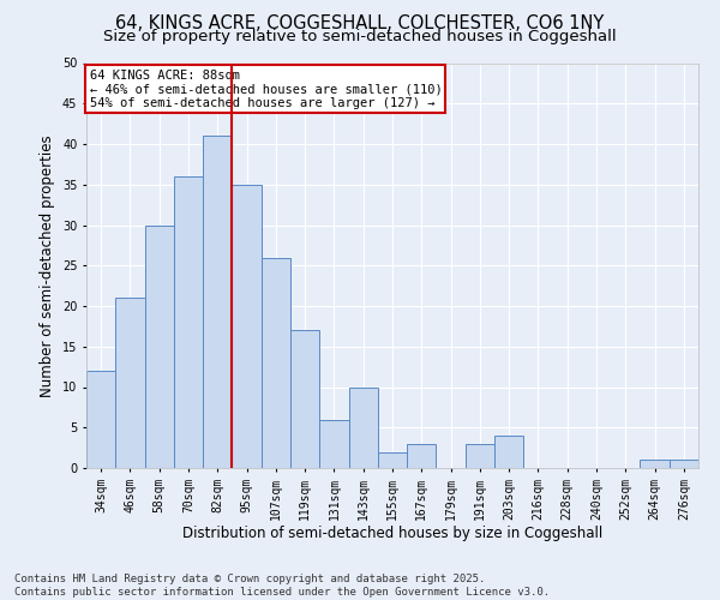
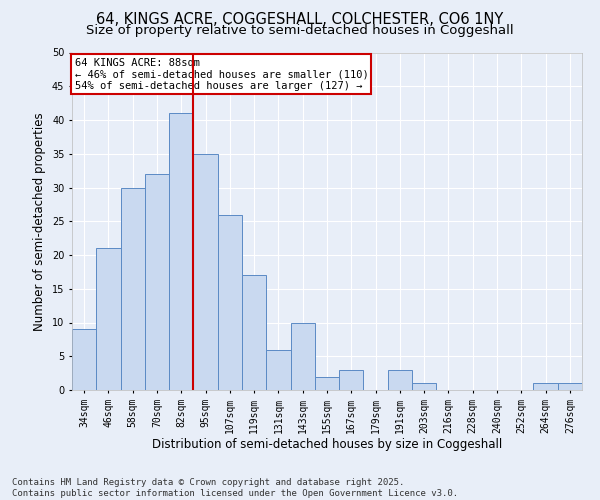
34sqm: 12 -> 9
70sqm: 36 -> 32
203sqm: 4 -> 1
